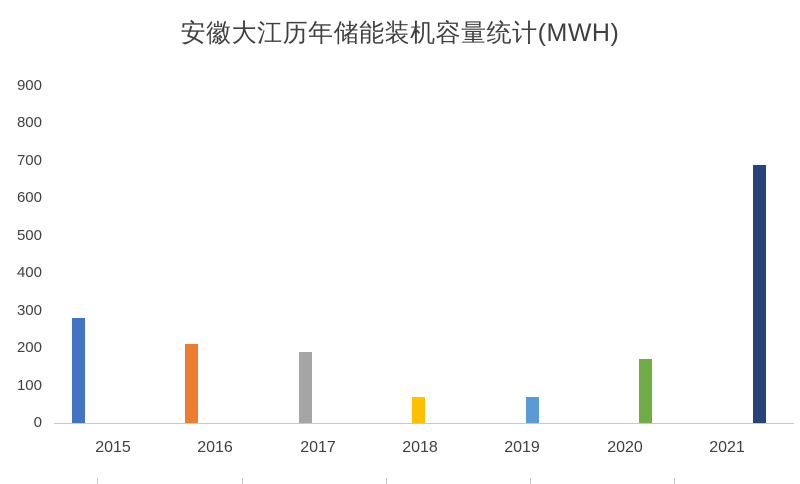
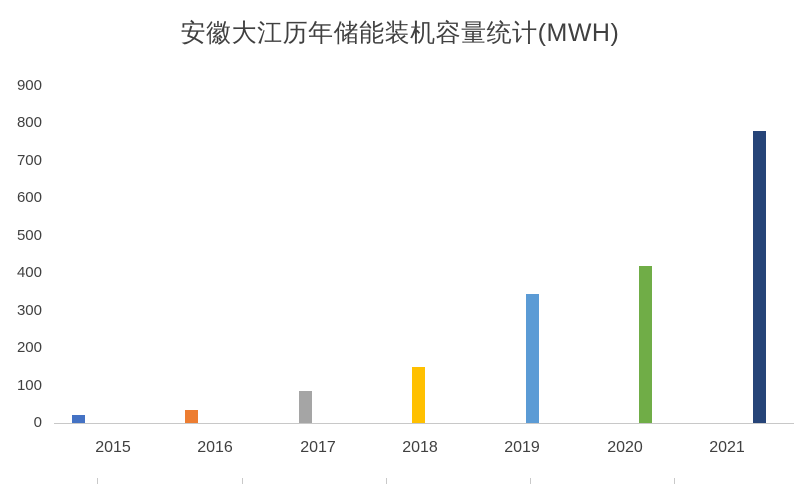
2015: 280 -> 20
2016: 210 -> 40
2017: 190 -> 80
2018: 70 -> 150
2019: 70 -> 340
2020: 170 -> 420
2021: 690 -> 780
